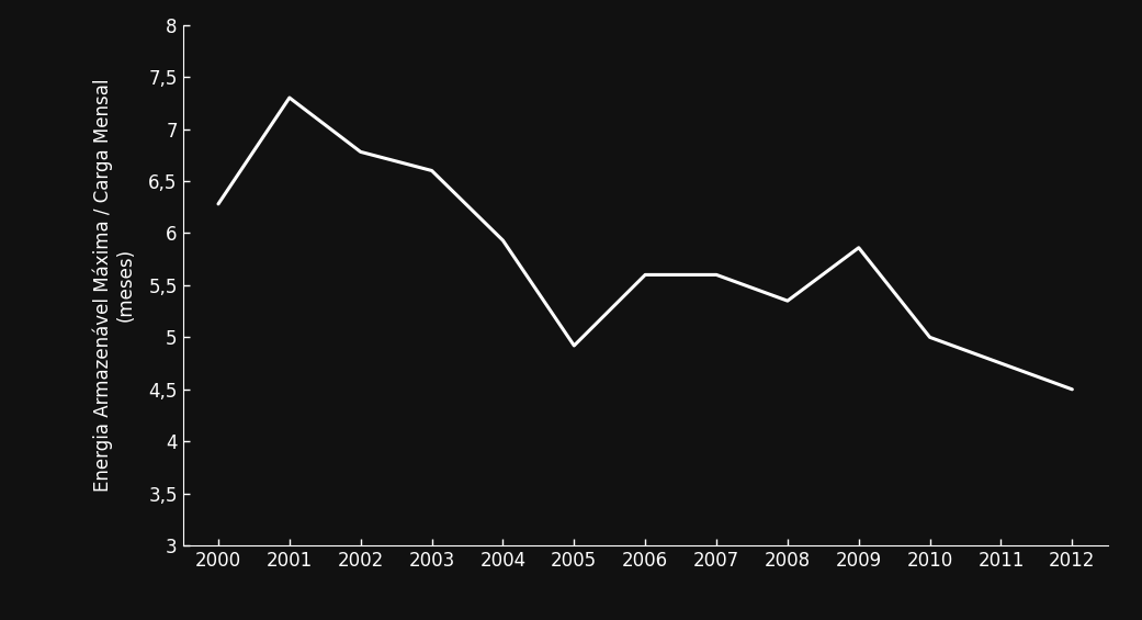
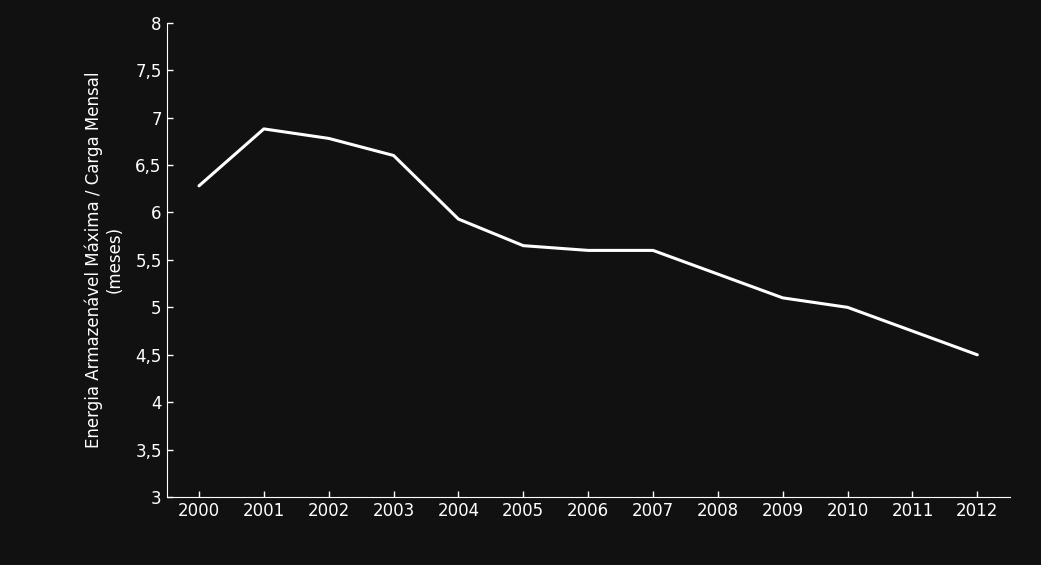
2001: 7,30 -> 6,88
2005: 4,92 -> 5,65
2009: 5,86 -> 5,10
